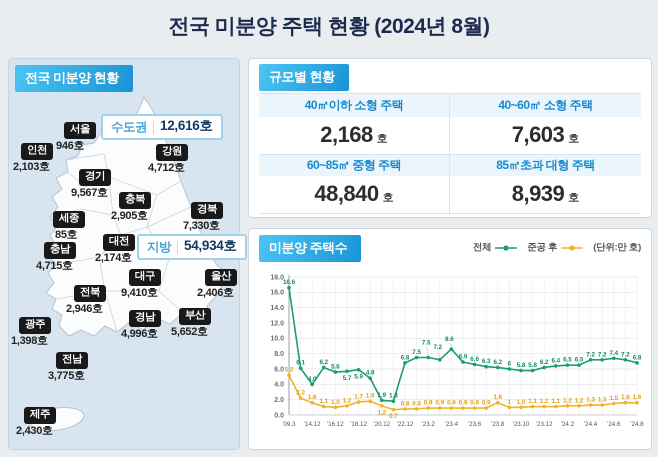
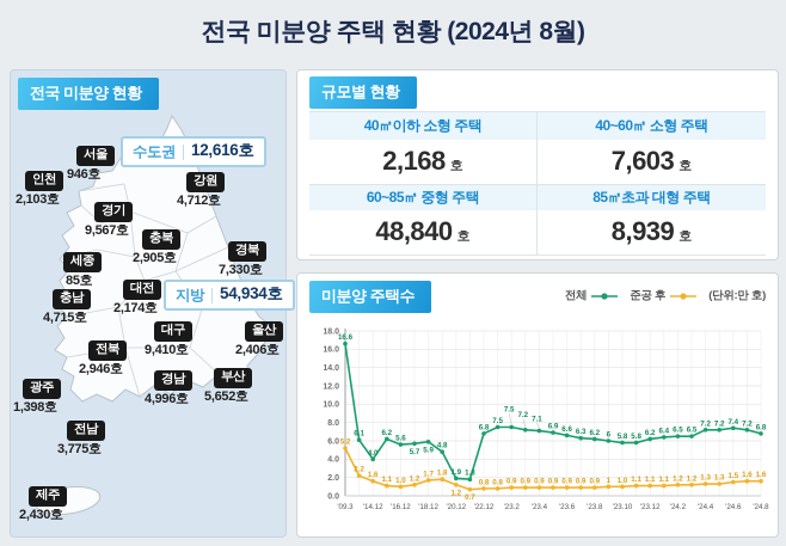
전체/'23.4: 8.6 -> 7.1
준공 후/'23.8: 1.6 -> 0.9
